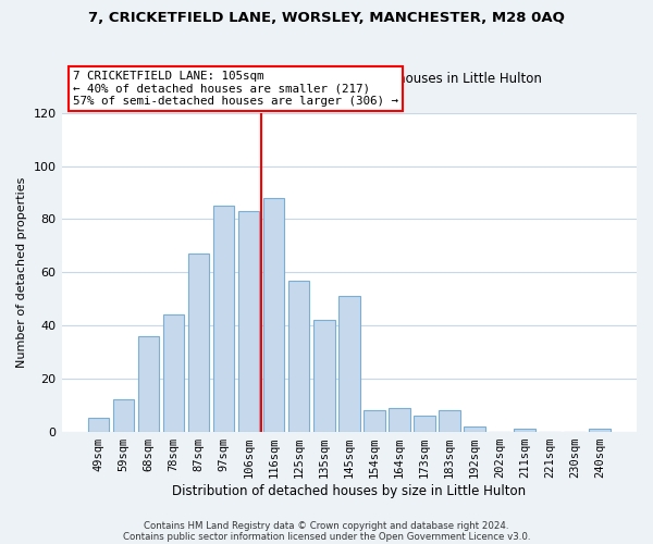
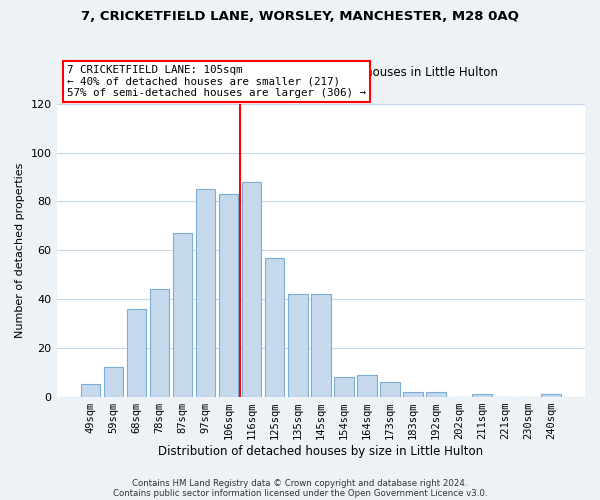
145sqm: 51 -> 42
183sqm: 8 -> 2
